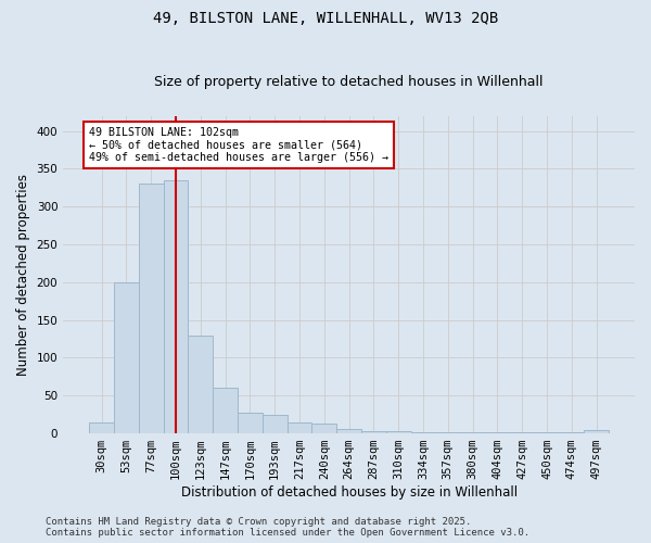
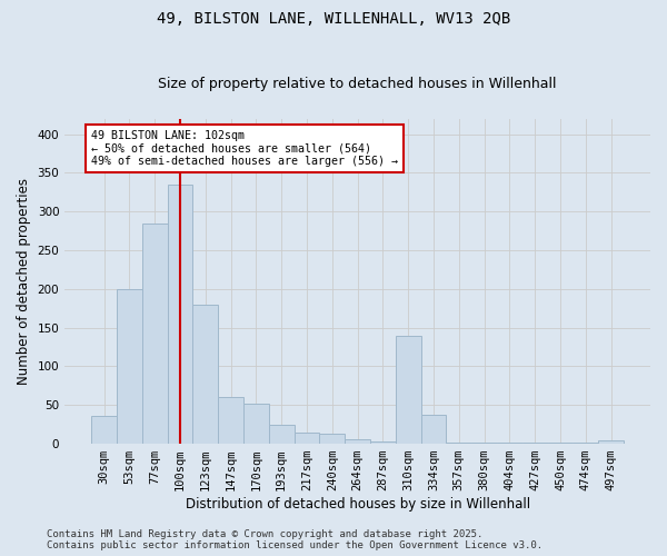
30sqm: 15 -> 36
77sqm: 330 -> 284
123sqm: 130 -> 180
170sqm: 27 -> 52
310sqm: 3 -> 140
334sqm: 2 -> 38
